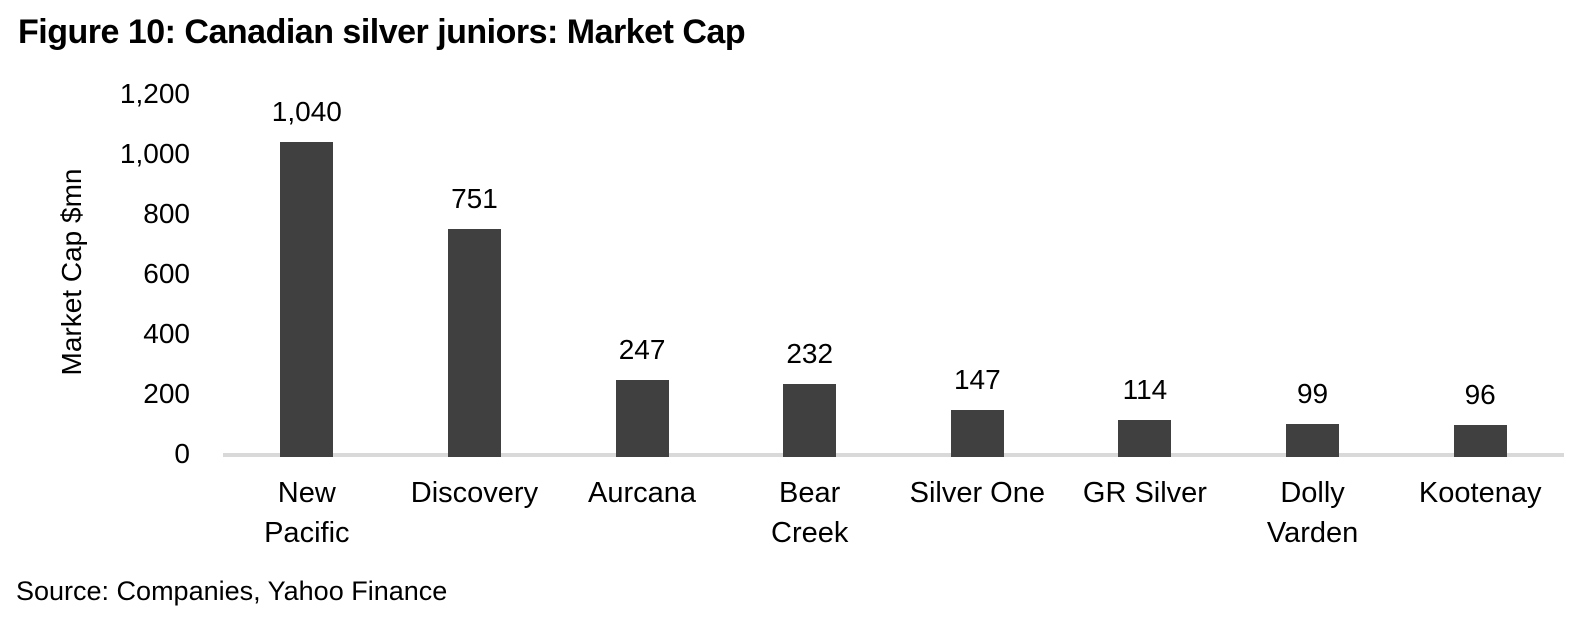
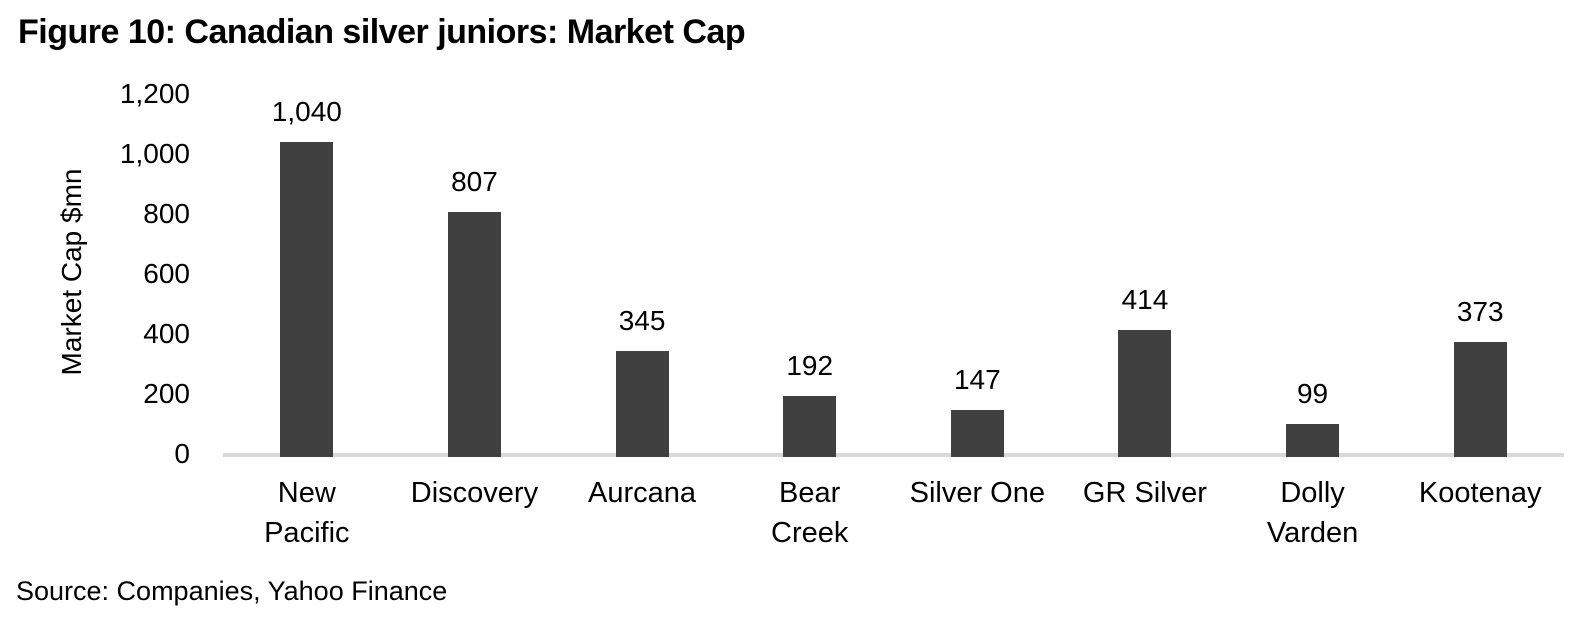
Discovery: 751 -> 807
Aurcana: 247 -> 345
Bear Creek: 232 -> 192
GR Silver: 114 -> 414
Kootenay: 96 -> 373
